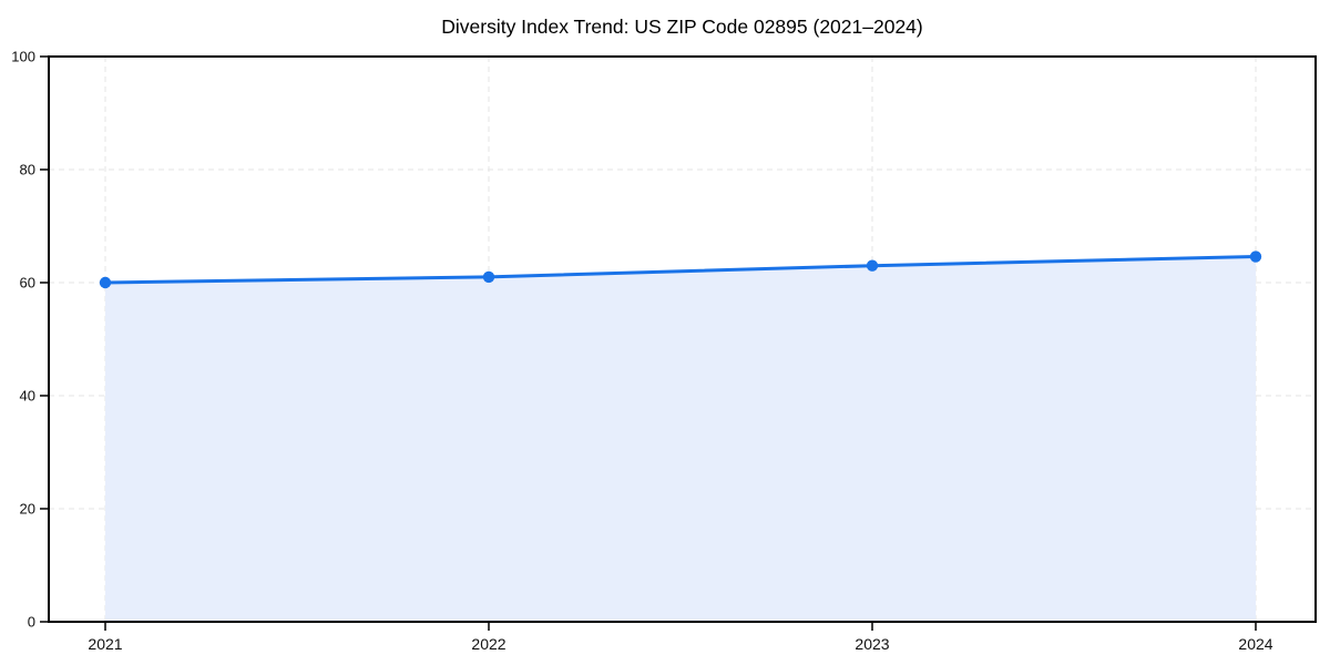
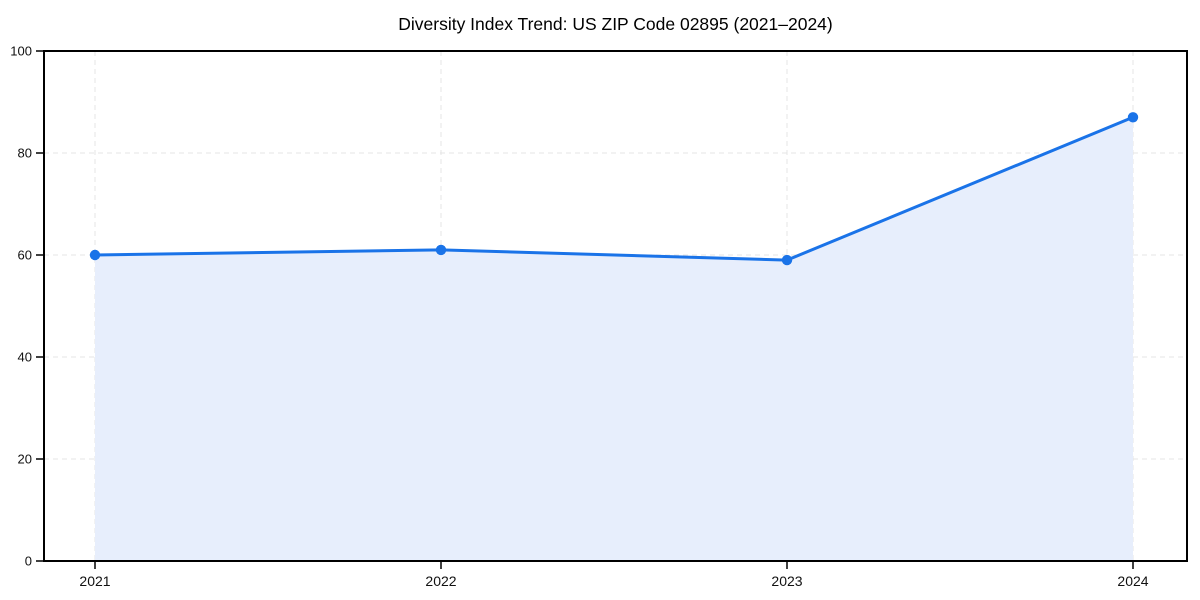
2023: 63 -> 59
2024: 65 -> 87
